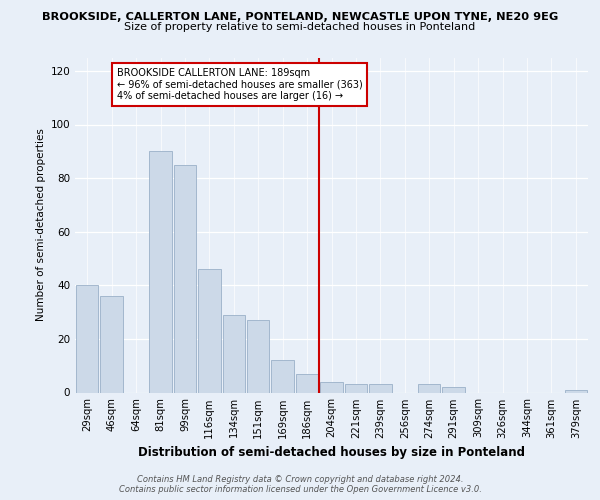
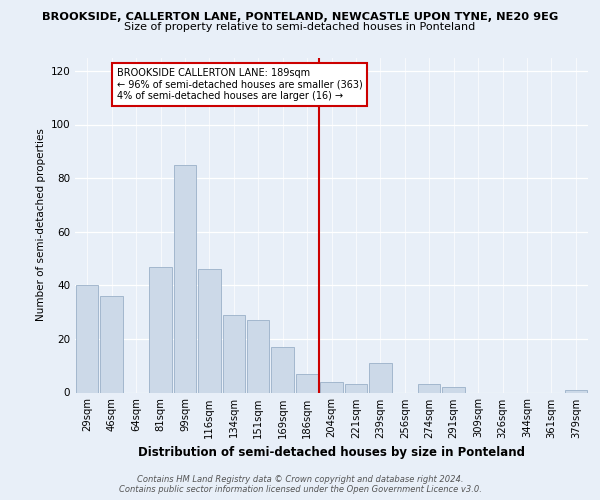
81sqm: 90 -> 47
169sqm: 12 -> 17
239sqm: 3 -> 11
